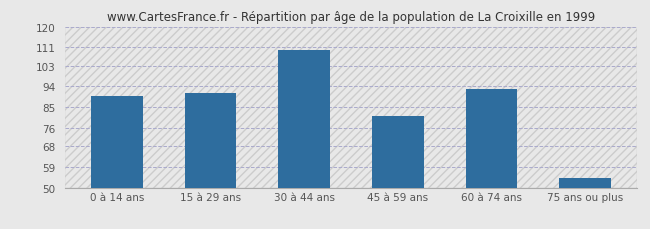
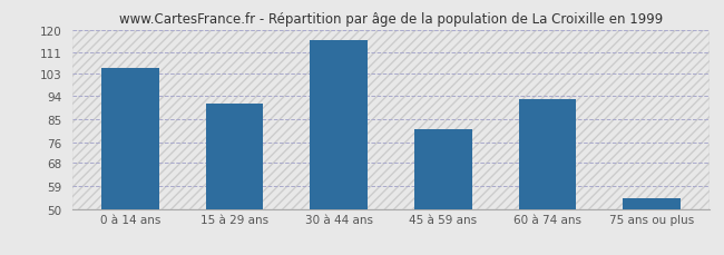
0 à 14 ans: 90 -> 105
30 à 44 ans: 110 -> 116
